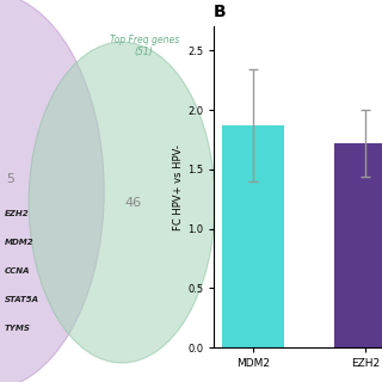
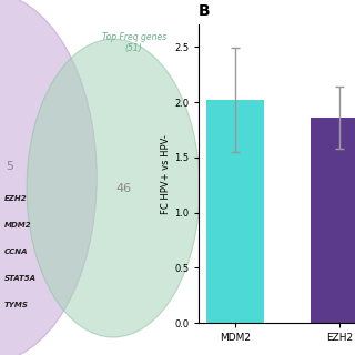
MDM2: 1.87 -> 2.02
EZH2: 1.72 -> 1.86
